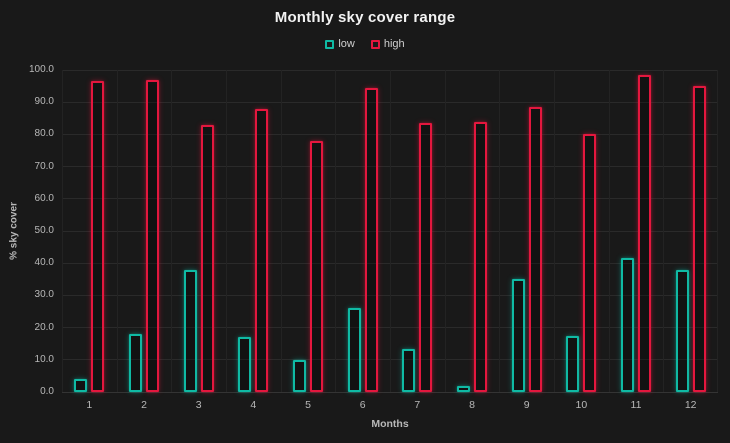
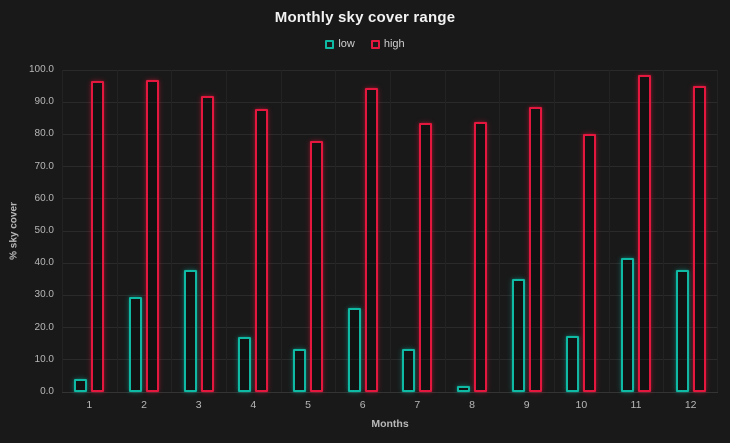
low/2: 18 -> 30
high/3: 83 -> 92
low/5: 10 -> 14
